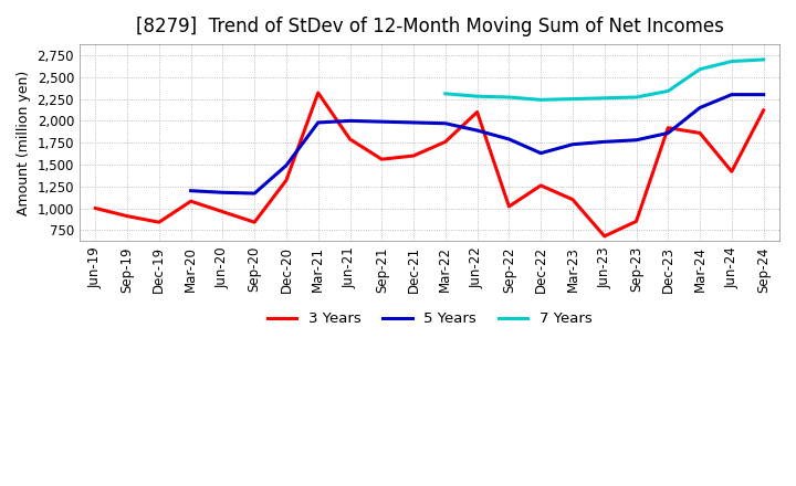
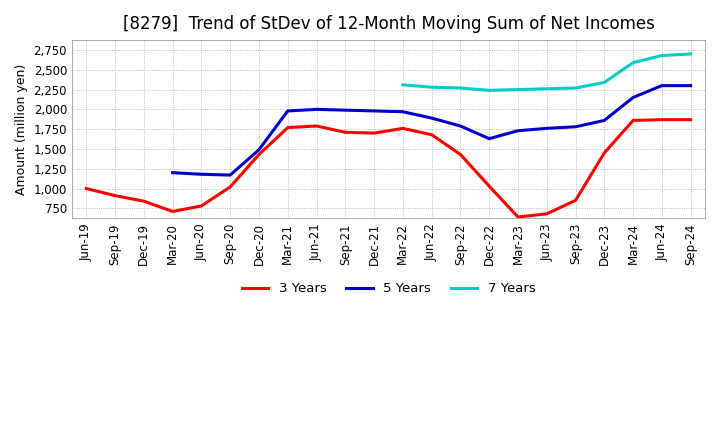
3 Years/Mar-20: 1,080 -> 710
3 Years/Jun-20: 960 -> 780
3 Years/Sep-20: 840 -> 1,020
3 Years/Dec-20: 1,320 -> 1,430
3 Years/Mar-21: 2,320 -> 1,770
3 Years/Sep-21: 1,560 -> 1,710
3 Years/Dec-21: 1,600 -> 1,700
3 Years/Jun-22: 2,100 -> 1,680
3 Years/Sep-22: 1,020 -> 1,430
3 Years/Dec-22: 1,260 -> 1,030
3 Years/Mar-23: 1,100 -> 640
3 Years/Dec-23: 1,920 -> 1,450
3 Years/Jun-24: 1,420 -> 1,870
3 Years/Sep-24: 2,120 -> 1,870
